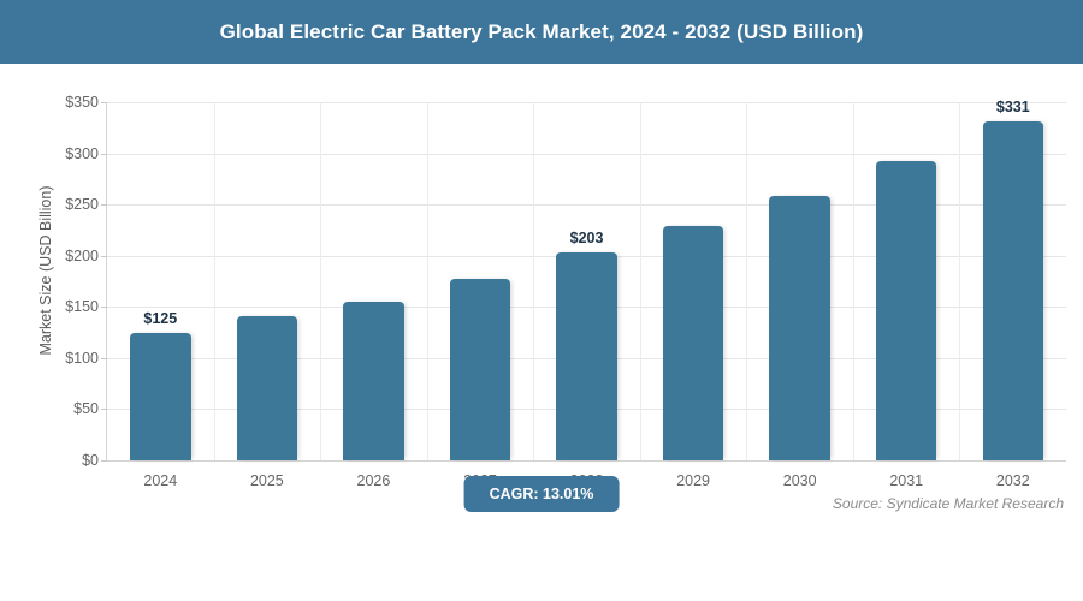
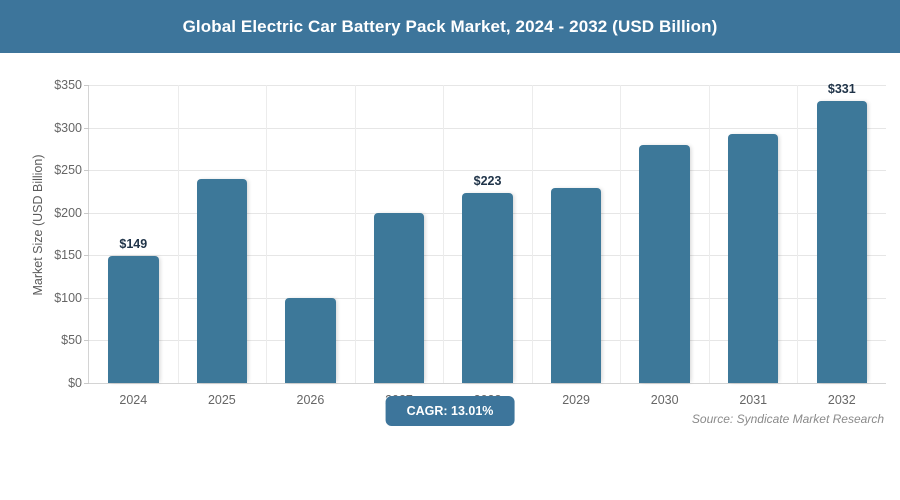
2024: $125 -> $149
2025: $140 -> $240
2026: $160 -> $100
2027: $180 -> $200
2028: $203 -> $223
2030: $260 -> $280
